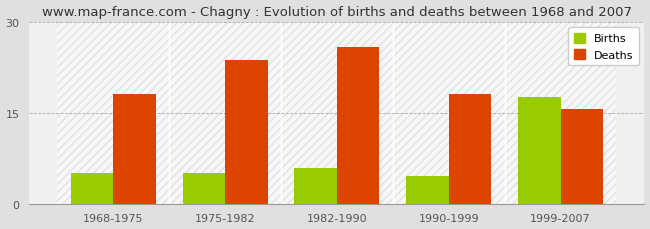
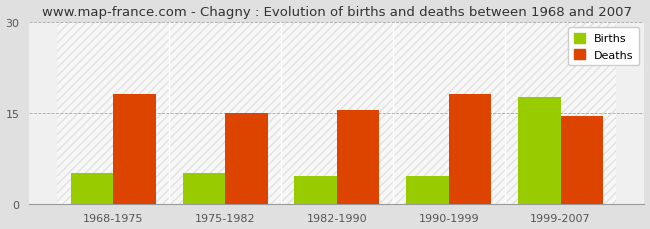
Deaths/1975-1982: 23.6 -> 15.0
Births/1982-1990: 5.8 -> 4.5
Deaths/1982-1990: 25.8 -> 15.5
Deaths/1999-2007: 15.6 -> 14.5
